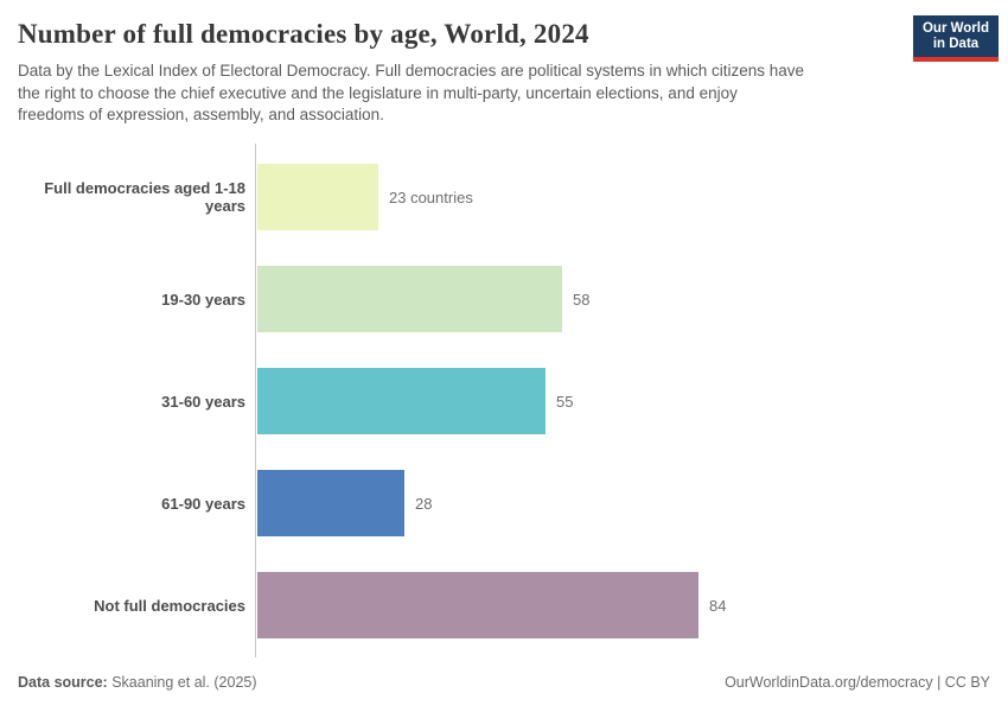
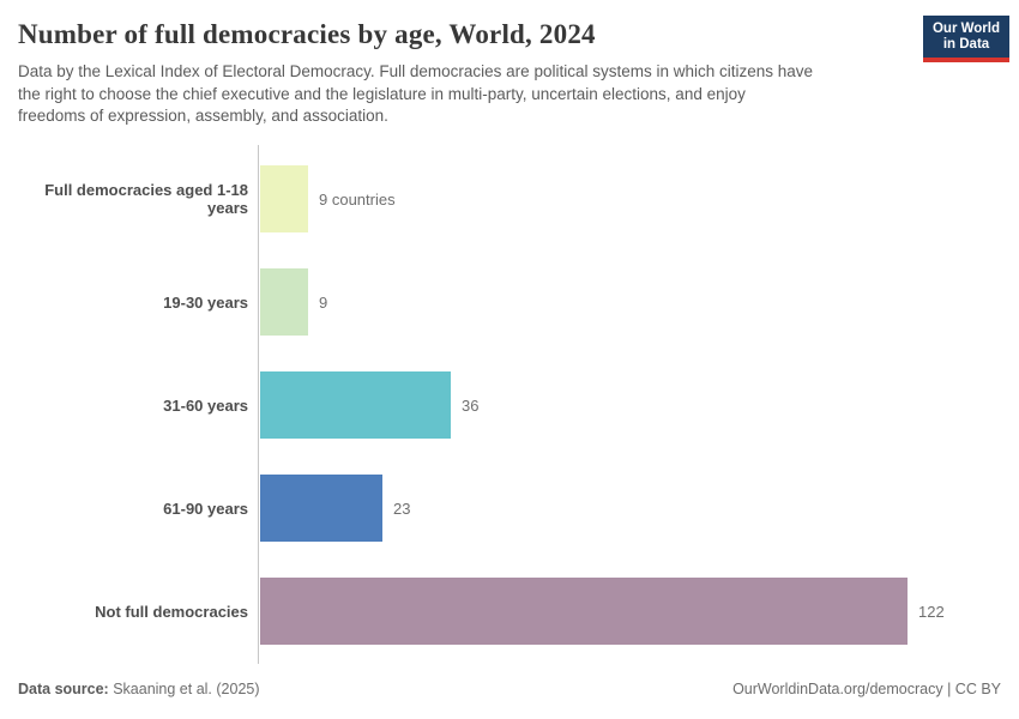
Full democracies aged 1-18 years: 23 -> 9
19-30 years: 58 -> 9
31-60 years: 55 -> 36
61-90 years: 28 -> 23
Not full democracies: 84 -> 122
